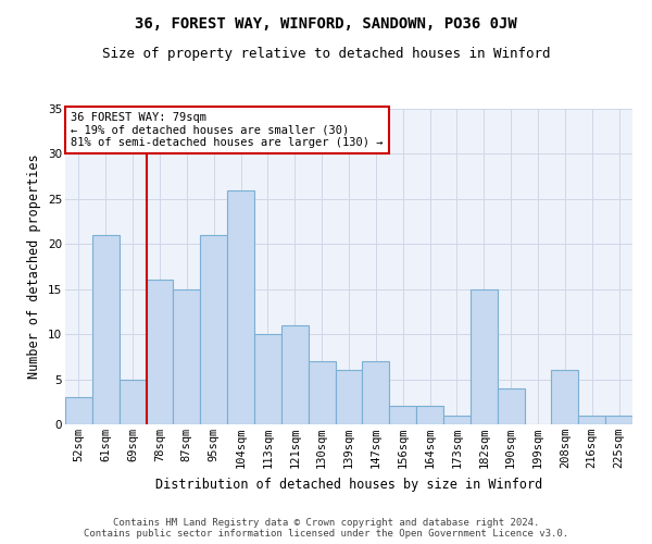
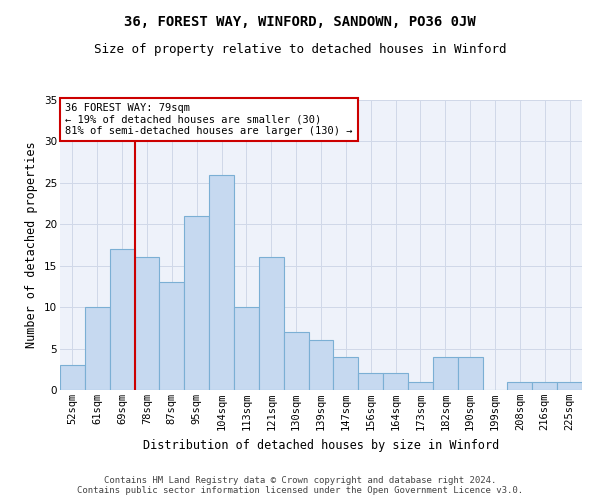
61sqm: 21 -> 10
69sqm: 5 -> 17
87sqm: 15 -> 13
121sqm: 11 -> 16
147sqm: 7 -> 4
182sqm: 15 -> 4
208sqm: 6 -> 1
